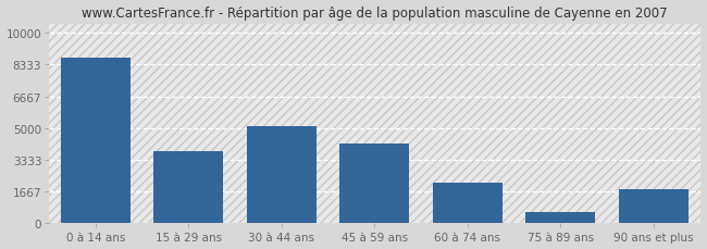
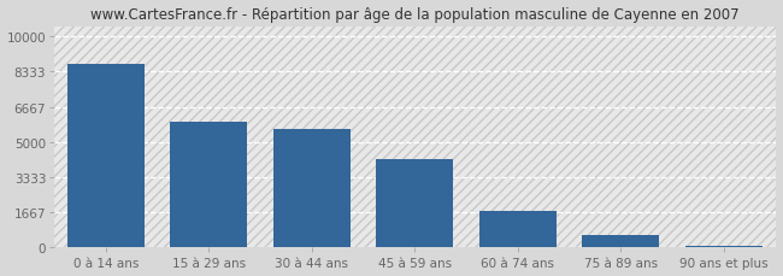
15 à 29 ans: 3800 -> 6000
30 à 44 ans: 5100 -> 5600
60 à 74 ans: 2100 -> 1800
90 ans et plus: 1800 -> 100
